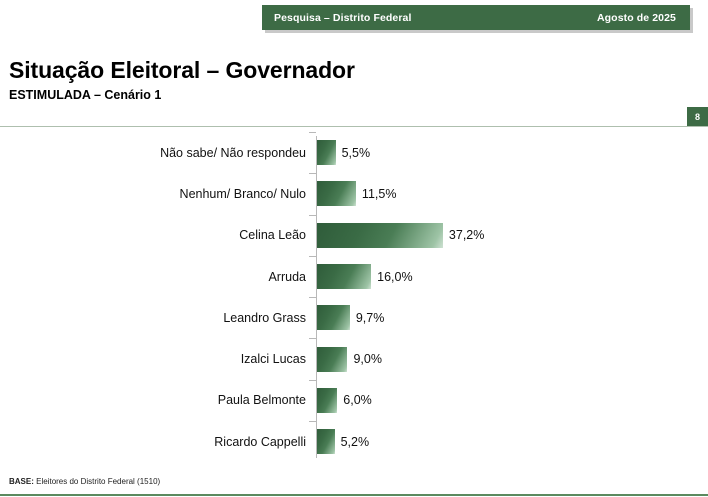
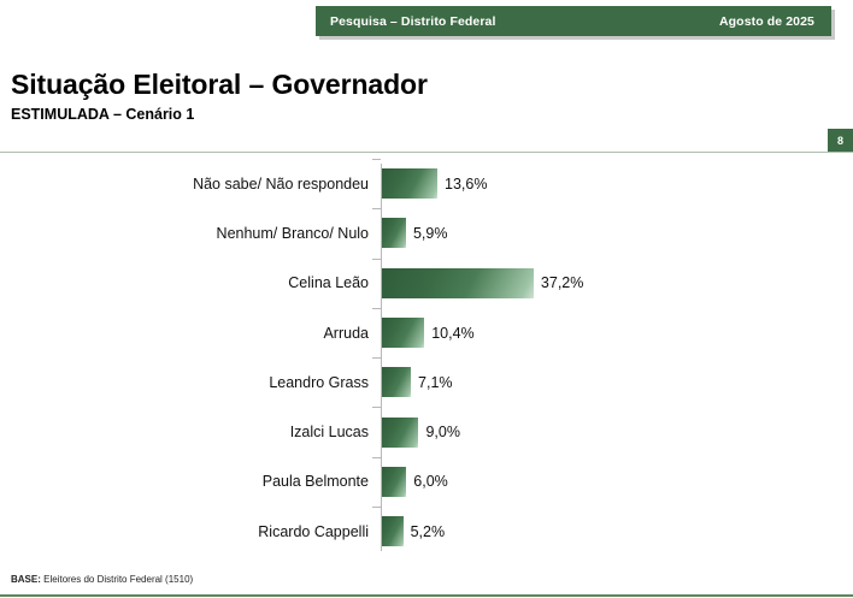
Não sabe/ Não respondeu: 5,5% -> 13,6%
Nenhum/ Branco/ Nulo: 11,5% -> 5,9%
Arruda: 16,0% -> 10,4%
Leandro Grass: 9,7% -> 7,1%
